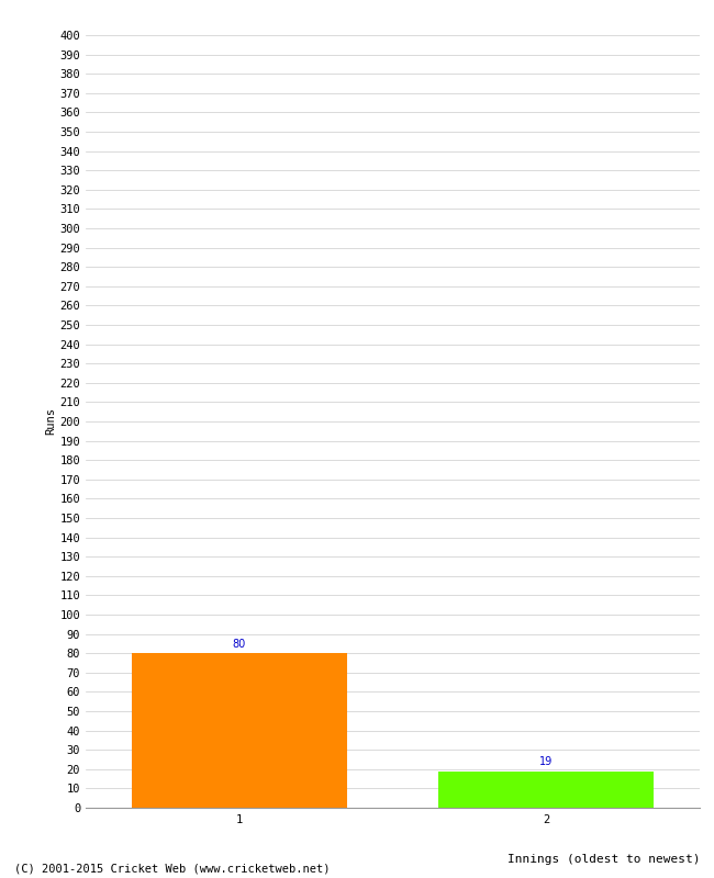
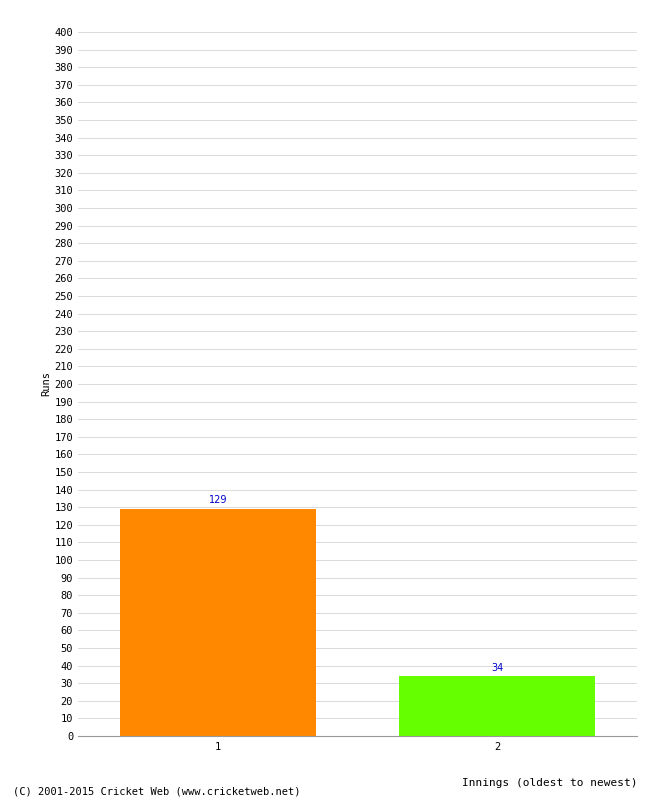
1: 80 -> 129
2: 19 -> 34
